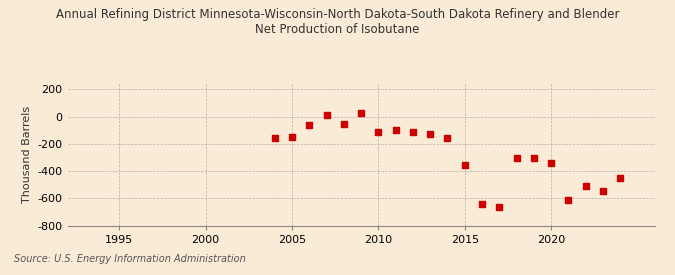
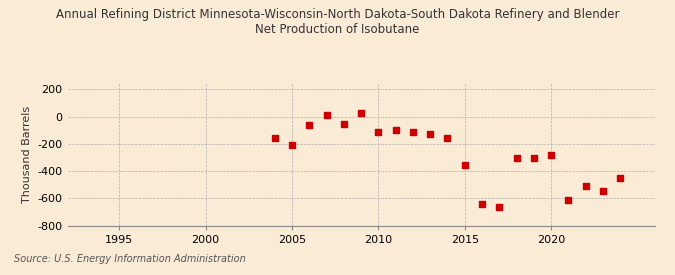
2005: -150 -> -210
2020: -340 -> -280
